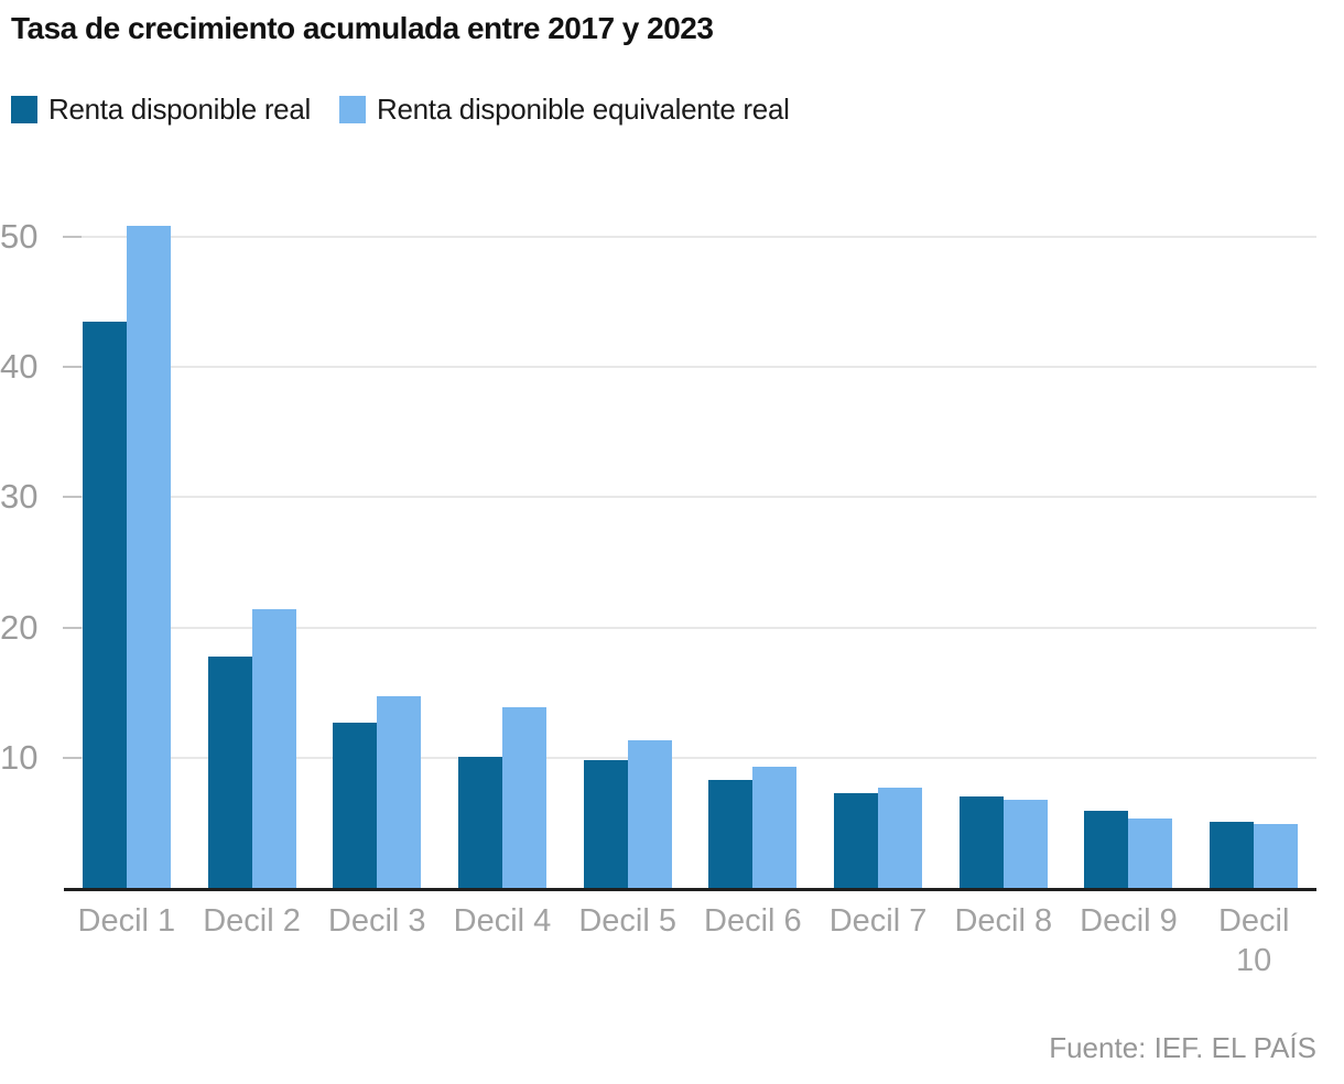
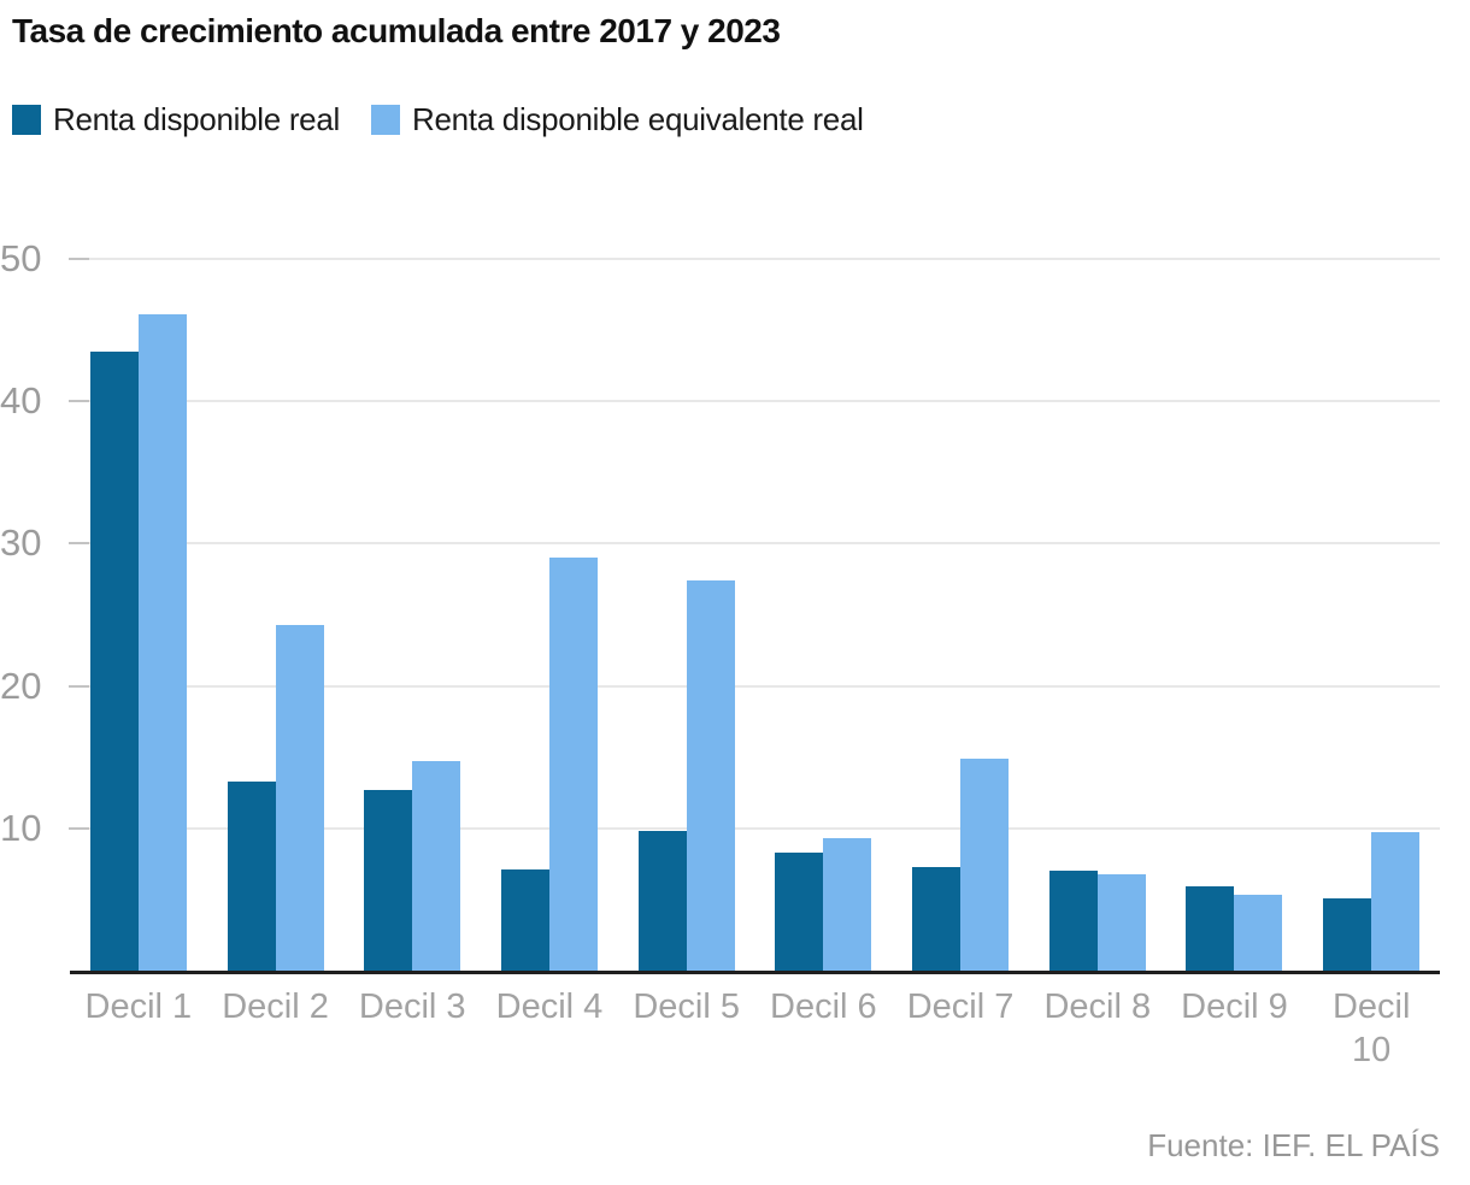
Renta disponible equivalente real/Decil 1: 50.8 -> 46.1
Renta disponible real/Decil 2: 17.8 -> 13.3
Renta disponible equivalente real/Decil 2: 21.4 -> 24.3
Renta disponible real/Decil 4: 10.1 -> 7.1
Renta disponible equivalente real/Decil 4: 13.9 -> 29.0
Renta disponible equivalente real/Decil 5: 11.3 -> 27.4
Renta disponible equivalente real/Decil 7: 7.7 -> 14.9
Renta disponible equivalente real/Decil 10: 4.9 -> 9.7
